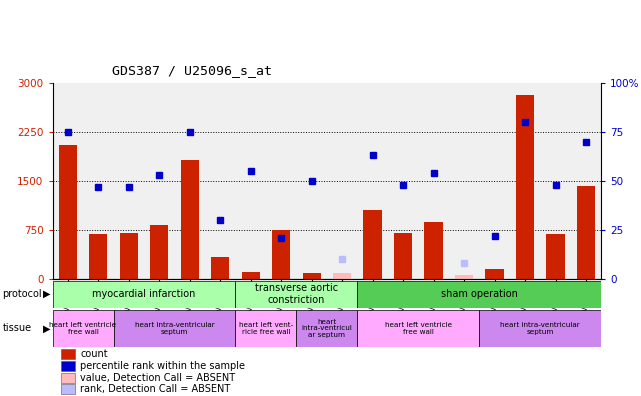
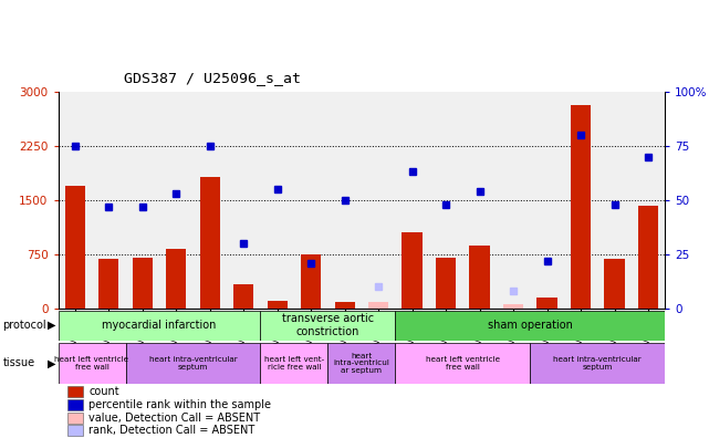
GSM6118: 2040 -> 1700
